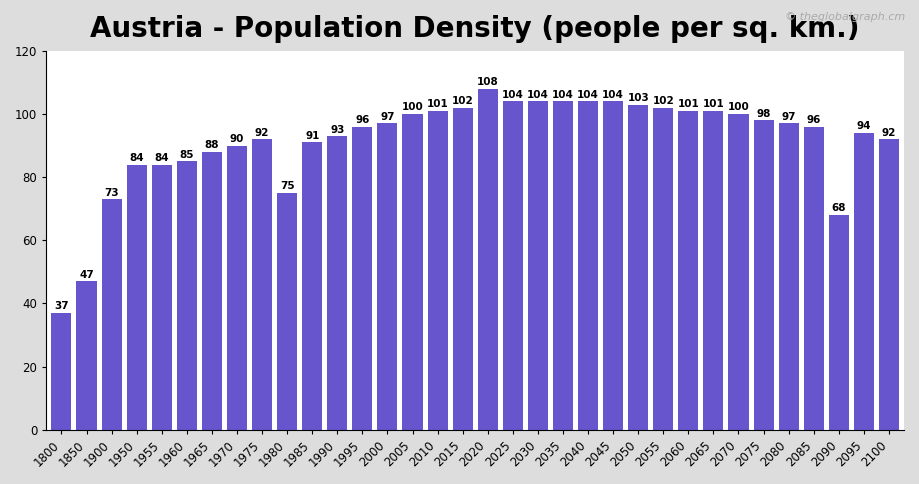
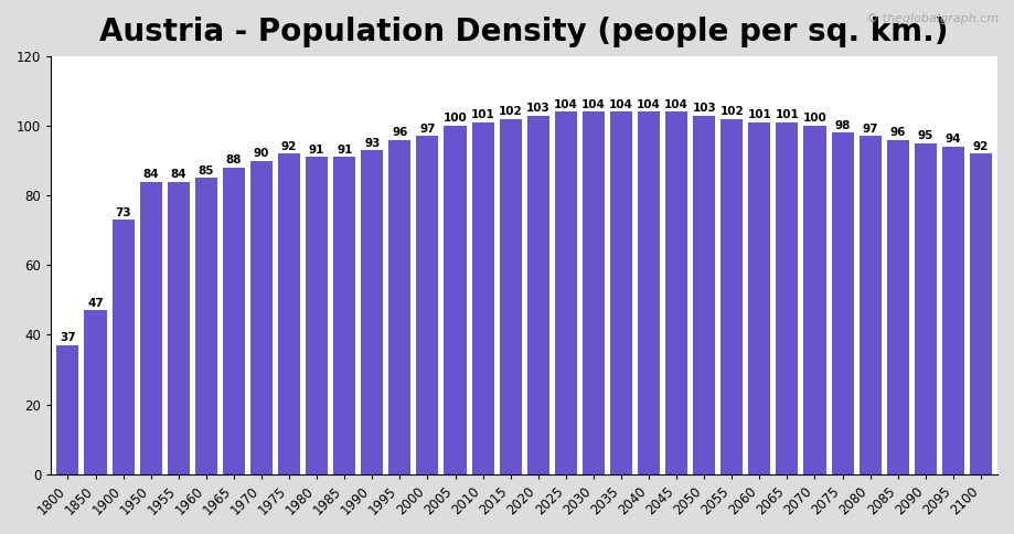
1980: 75 -> 91
2020: 108 -> 103
2090: 68 -> 95
